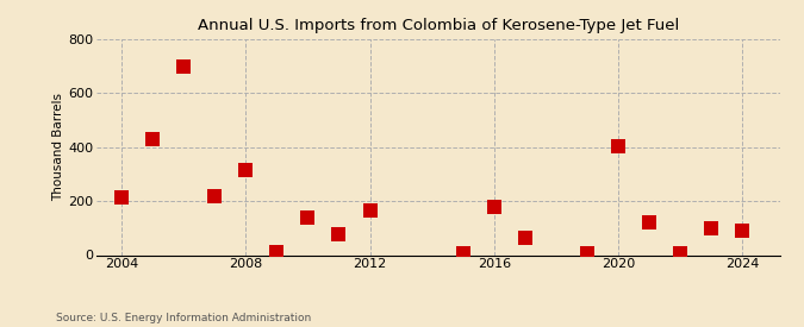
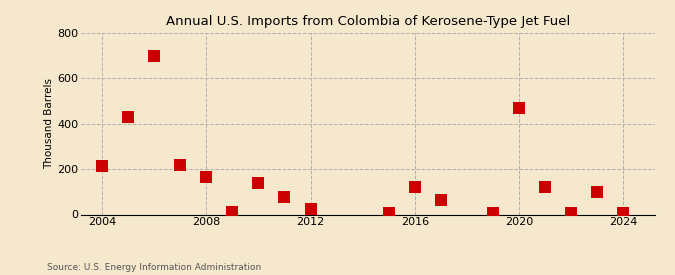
2008: 315 -> 165
2012: 165 -> 25
2016: 180 -> 120
2020: 405 -> 470
2024: 90 -> 5
